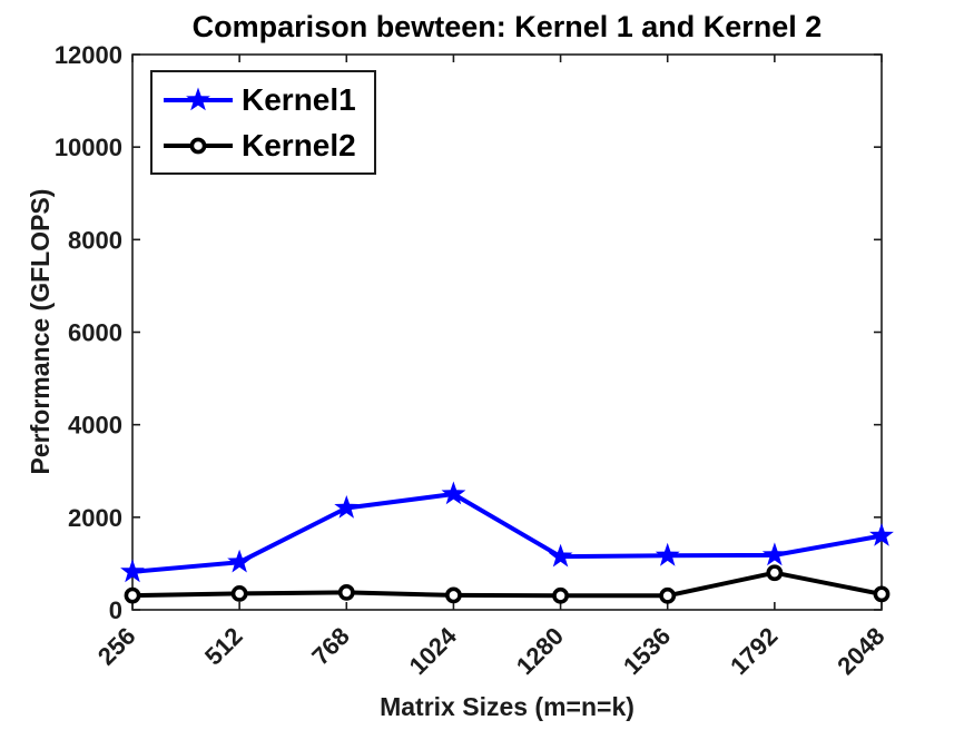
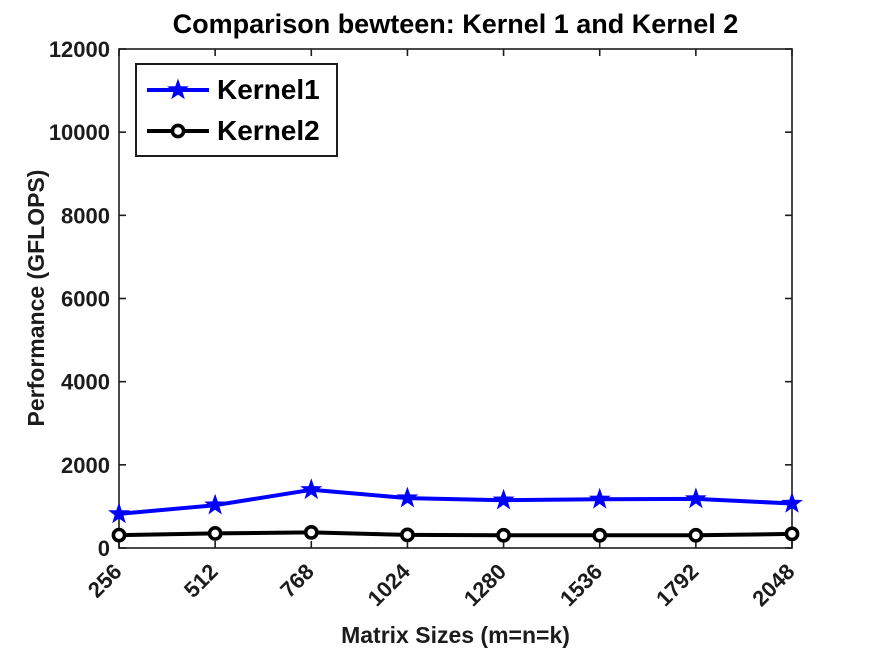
Kernel1/768: 2200 -> 1400
Kernel1/1024: 2500 -> 1200
Kernel2/1792: 800 -> 300
Kernel1/2048: 1600 -> 1100
